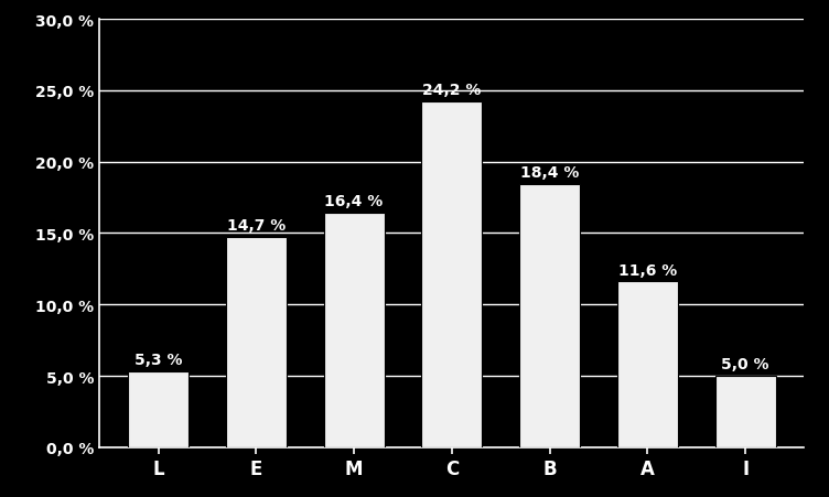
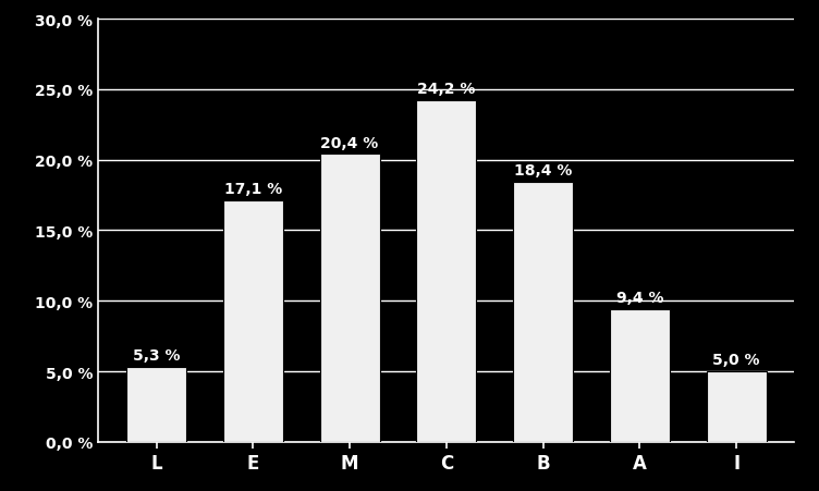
E: 14,7 -> 17,1
M: 16,4 -> 20,4
A: 11,6 -> 9,4
